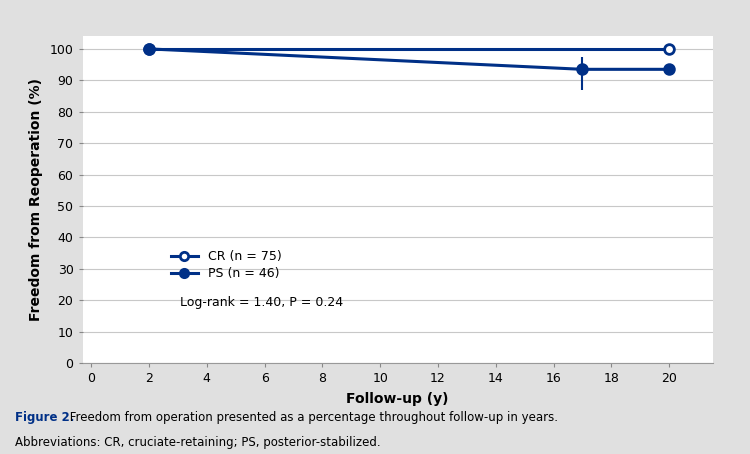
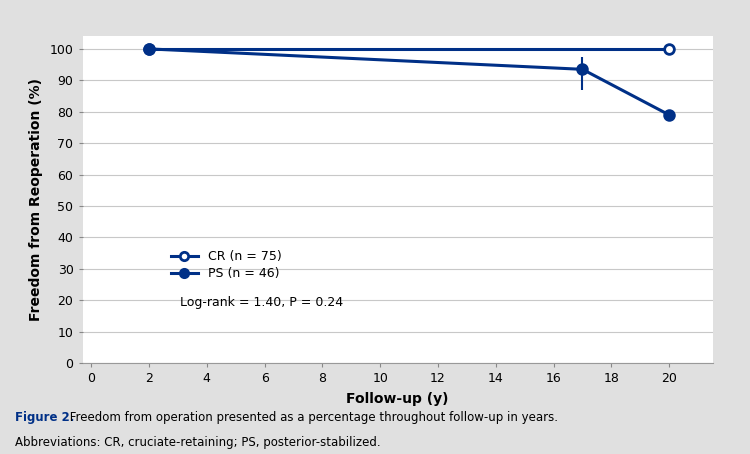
20: 93.5 -> 79.0
